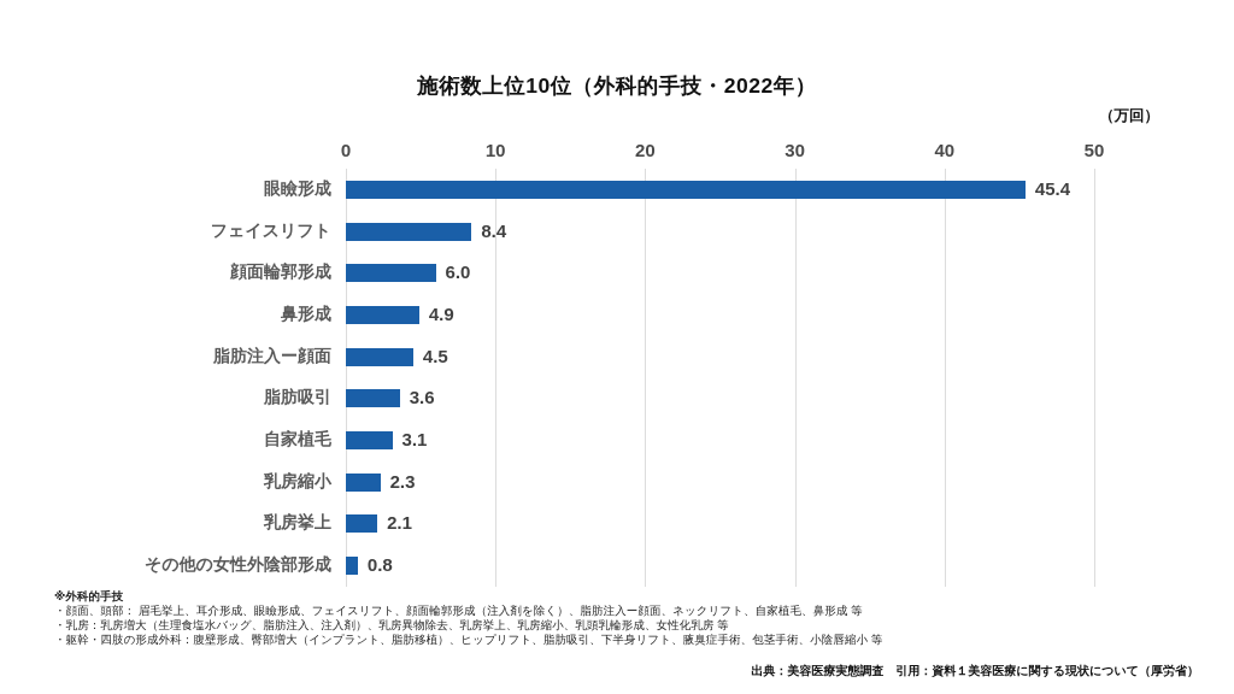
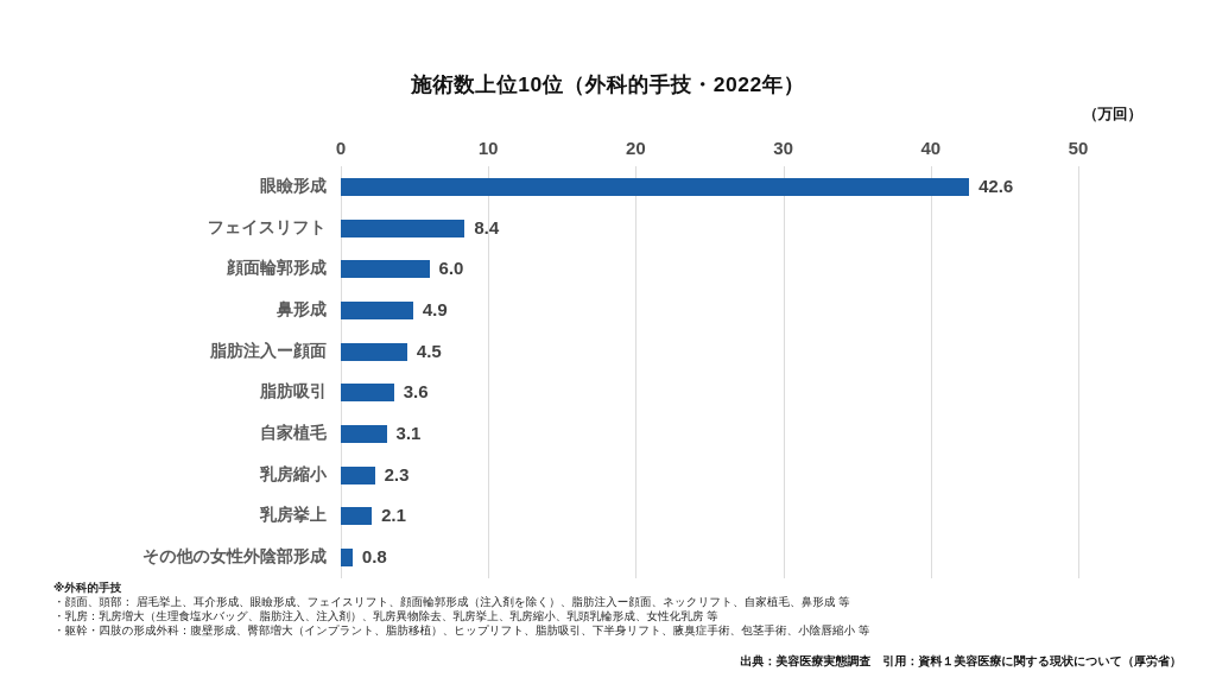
眼瞼形成: 45.4 -> 42.6
